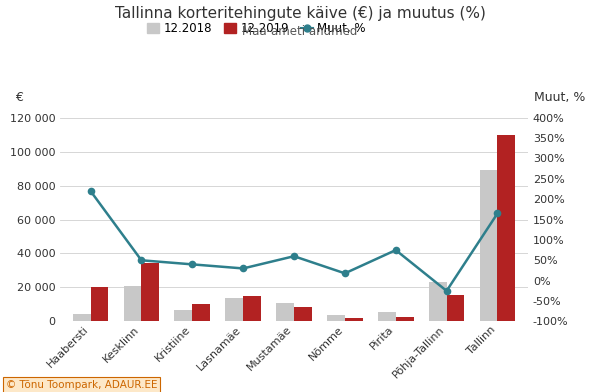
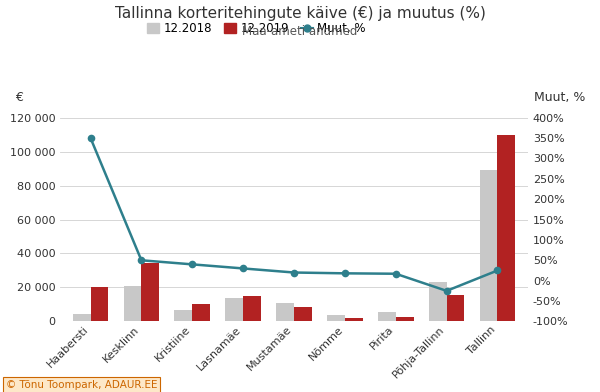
Muut, %/Haabersti: 220% -> 350%
Muut, %/Mustamäe: 60% -> 20%
Muut, %/Pirita: 75% -> 17%
Muut, %/Tallinn: 165% -> 25%
